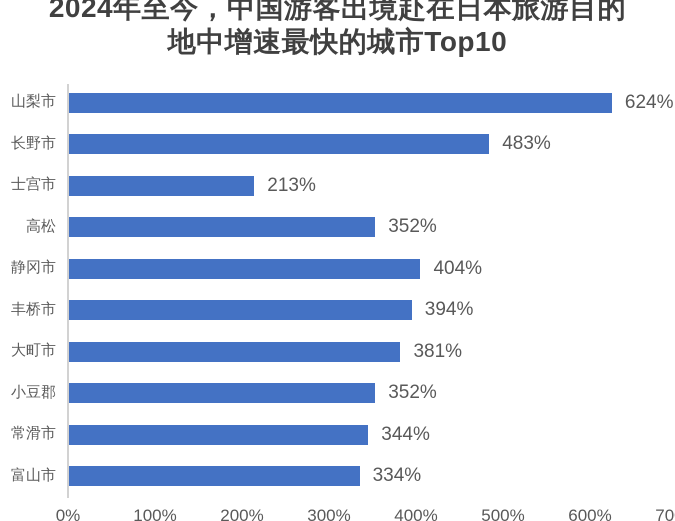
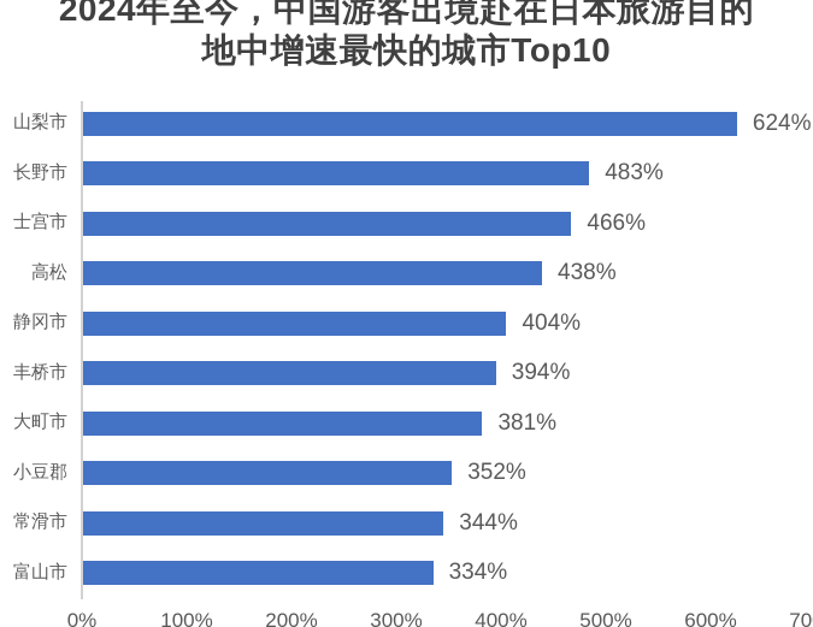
士宫市: 213% -> 466%
高松: 352% -> 438%
